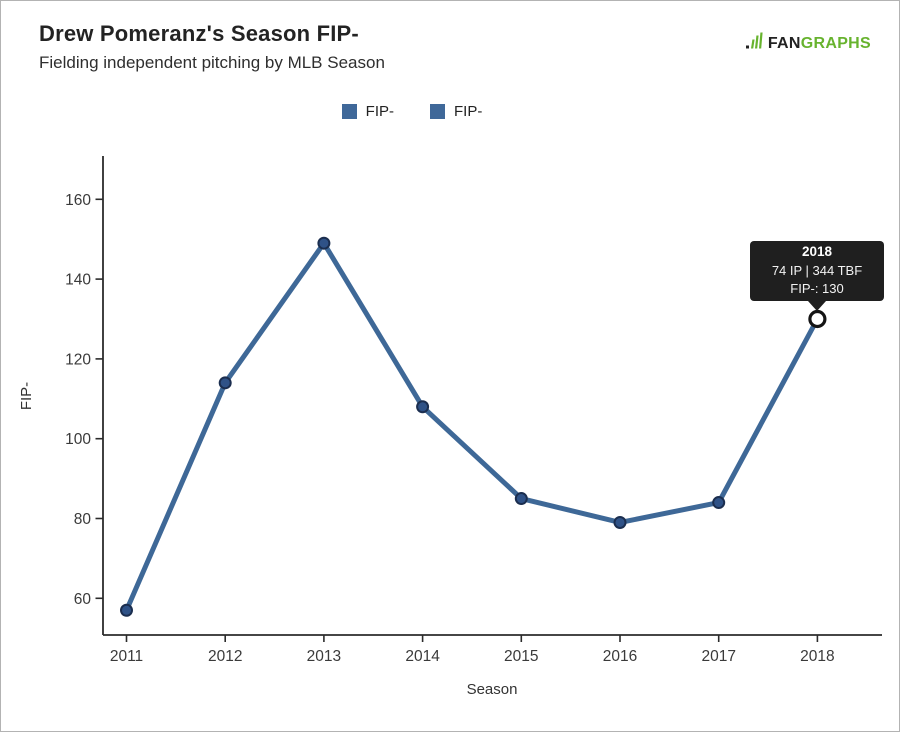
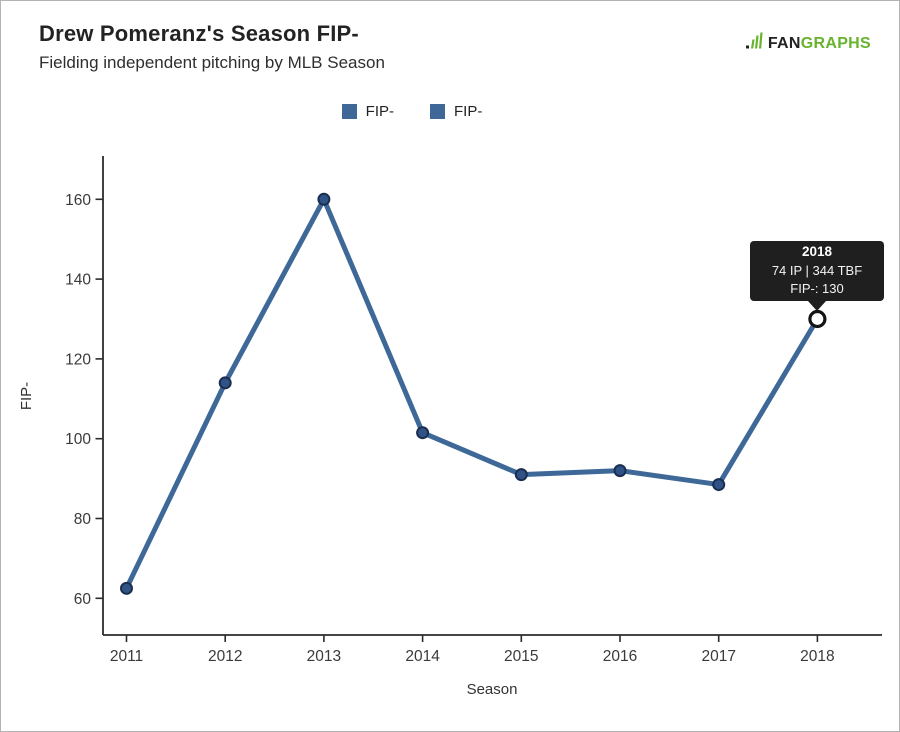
2011: 57 -> 62
2013: 149 -> 160
2014: 108 -> 102
2015: 85 -> 91
2016: 79 -> 92
2017: 84 -> 88
